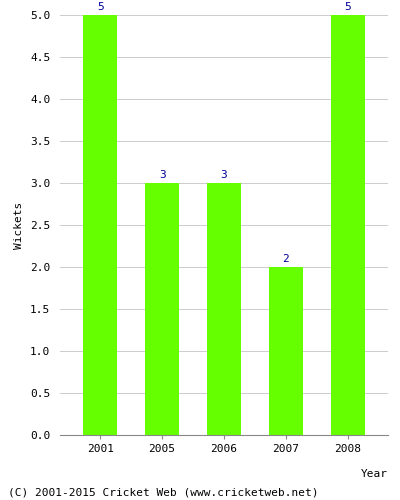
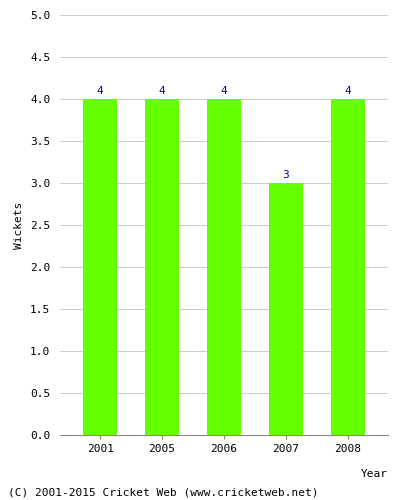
2001: 5 -> 4
2005: 3 -> 4
2006: 3 -> 4
2007: 2 -> 3
2008: 5 -> 4
